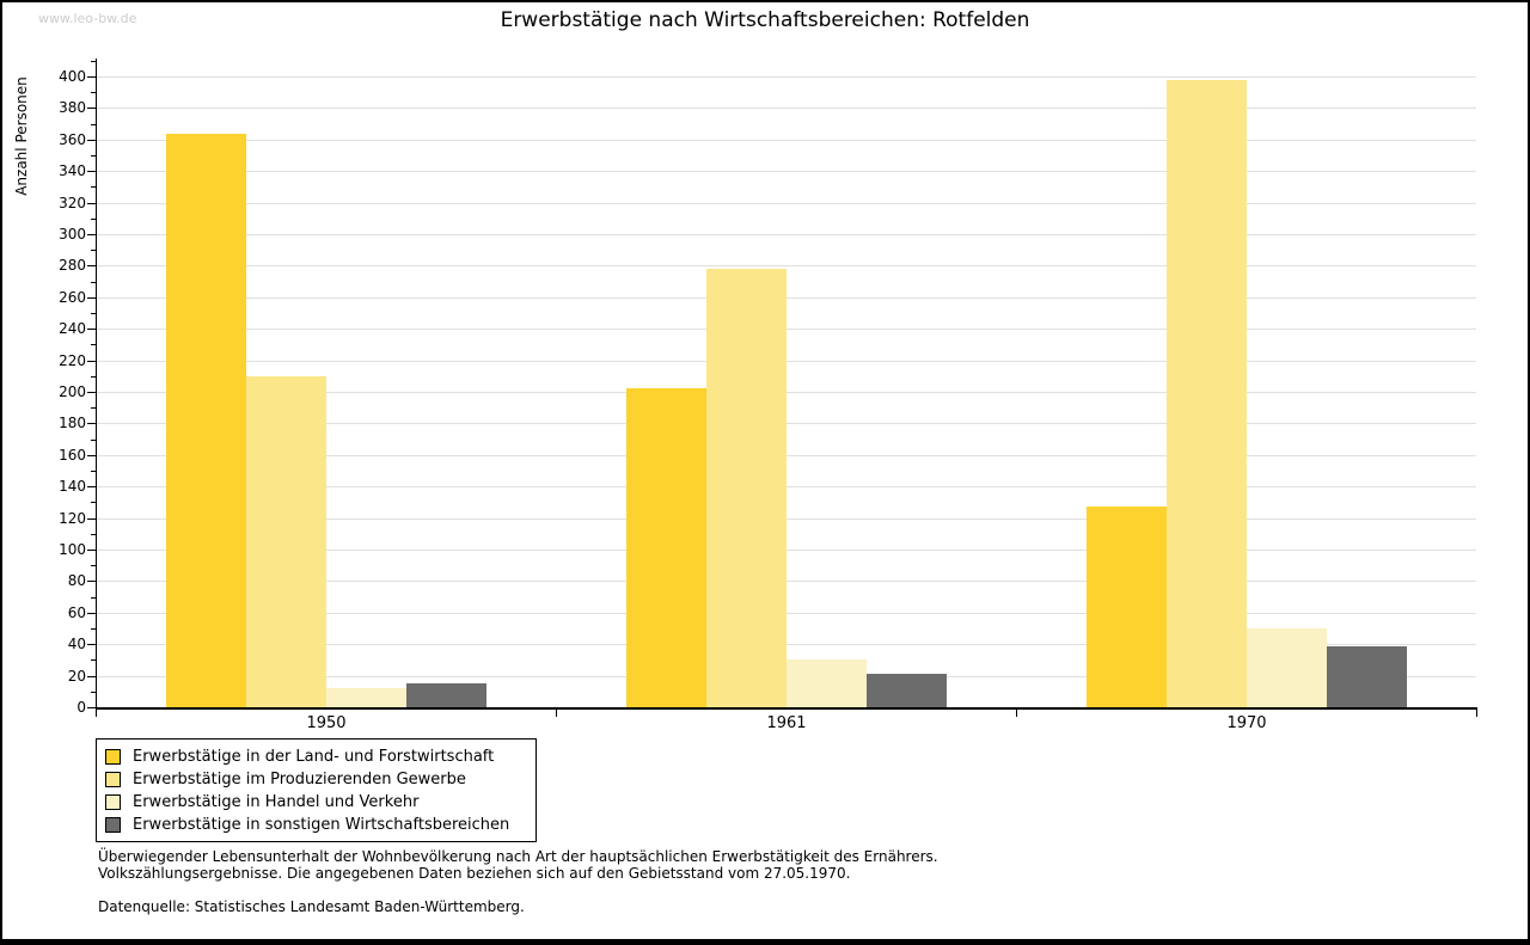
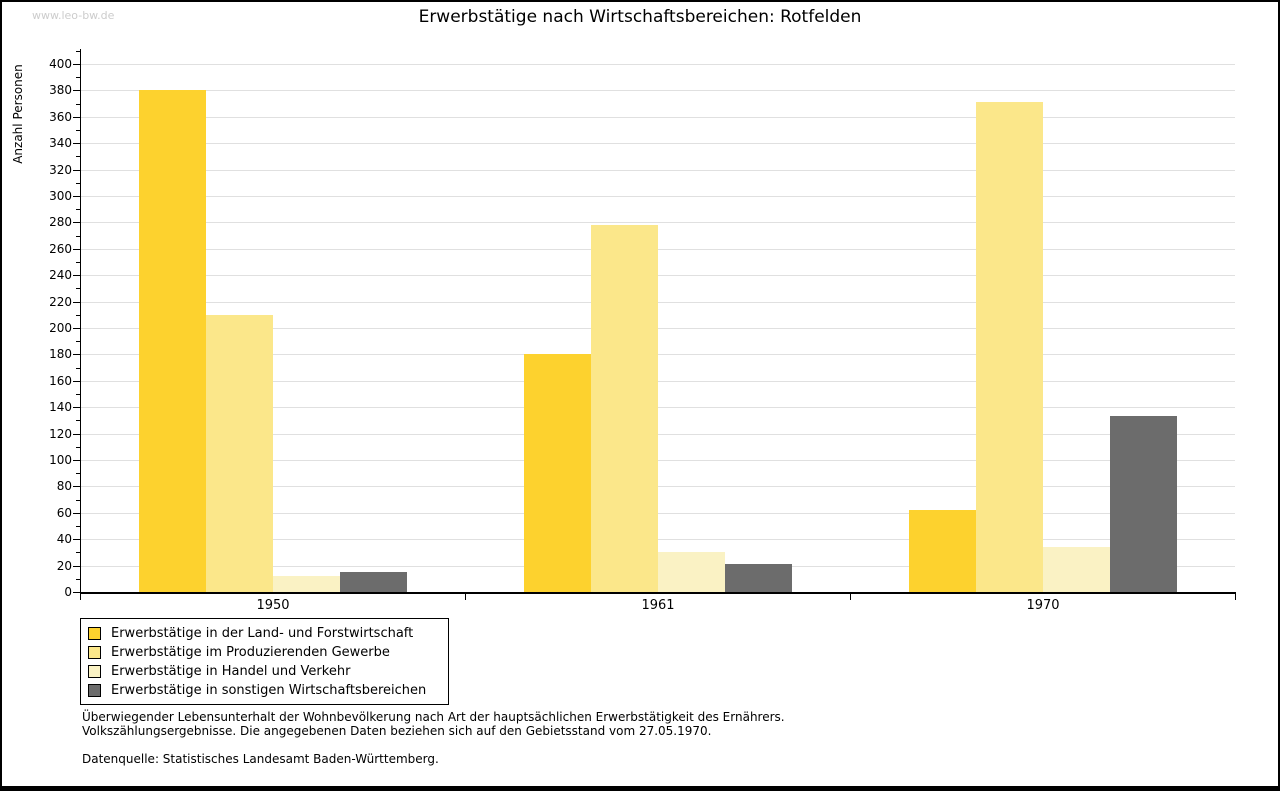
Erwerbstätige in der Land- und Forstwirtschaft/1950: 364 -> 380
Erwerbstätige in der Land- und Forstwirtschaft/1961: 202 -> 180
Erwerbstätige in der Land- und Forstwirtschaft/1970: 127 -> 62
Erwerbstätige im Produzierenden Gewerbe/1970: 398 -> 371
Erwerbstätige in Handel und Verkehr/1970: 50 -> 34
Erwerbstätige in sonstigen Wirtschaftsbereichen/1970: 39 -> 133
